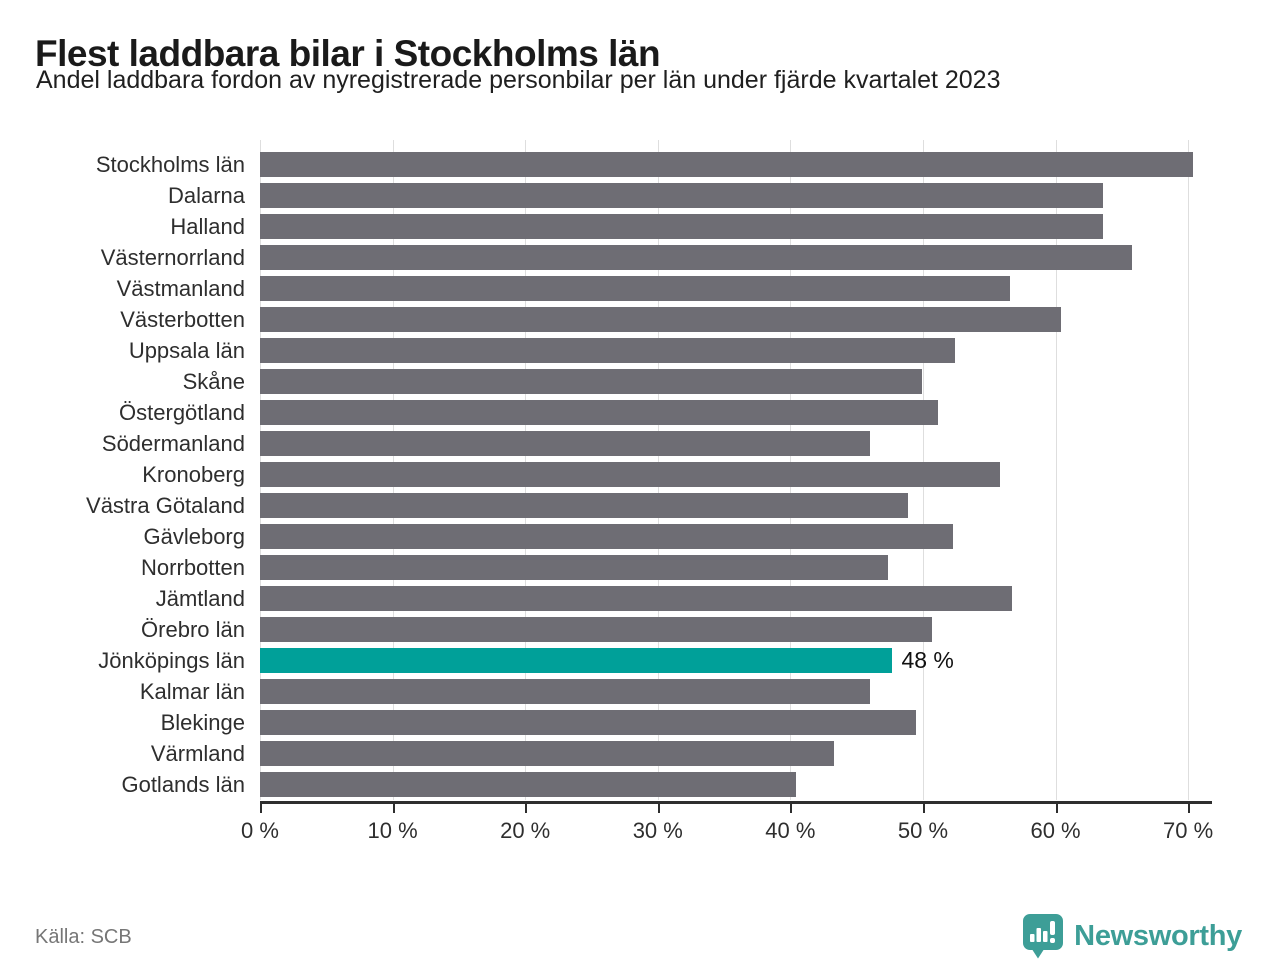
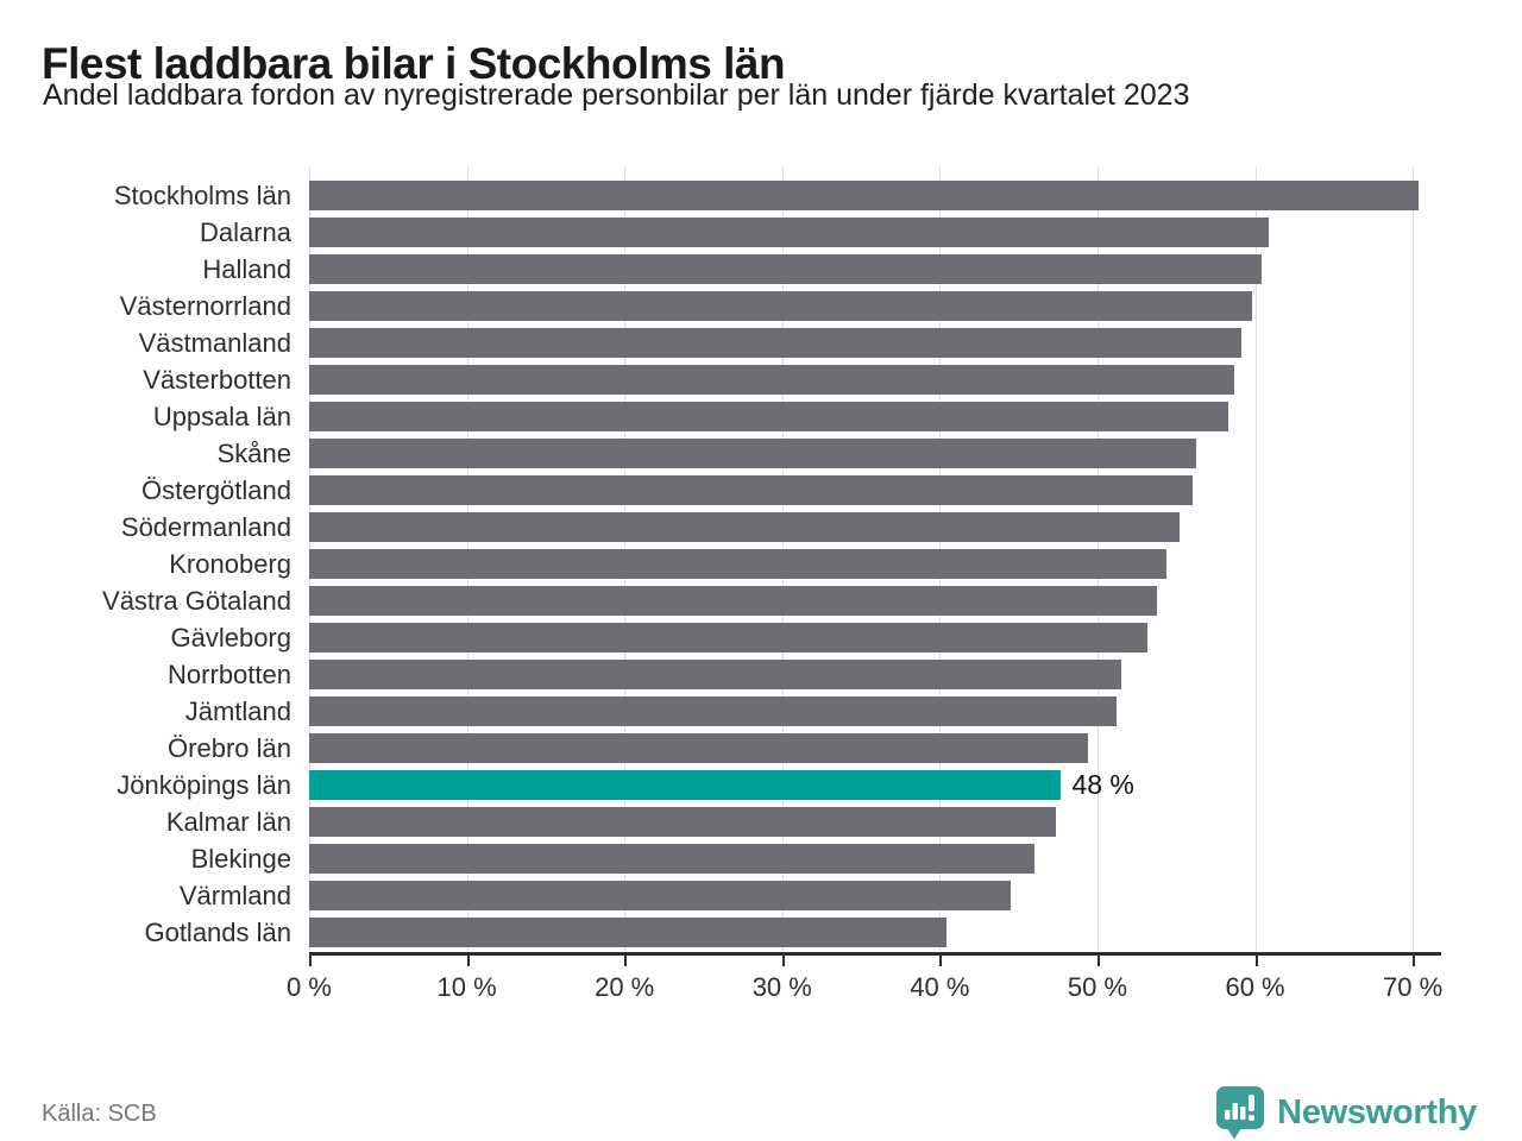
Dalarna: 63.6% -> 60.9%
Halland: 63.6% -> 60.4%
Västernorrland: 65.8% -> 59.8%
Västmanland: 56.6% -> 59.1%
Västerbotten: 60.4% -> 58.7%
Uppsala län: 52.4% -> 58.3%
Skåne: 49.9% -> 56.3%
Östergötland: 51.1% -> 56.0%
Södermanland: 46.0% -> 55.2%
Kronoberg: 55.8% -> 54.4%
Västra Götaland: 48.9% -> 53.8%
Gävleborg: 52.3% -> 53.2%
Norrbotten: 47.4% -> 51.5%
Jämtland: 56.7% -> 51.2%
Örebro län: 50.7% -> 49.4%
Kalmar län: 46.0% -> 47.4%
Blekinge: 49.5% -> 46.0%
Värmland: 43.3% -> 44.5%
